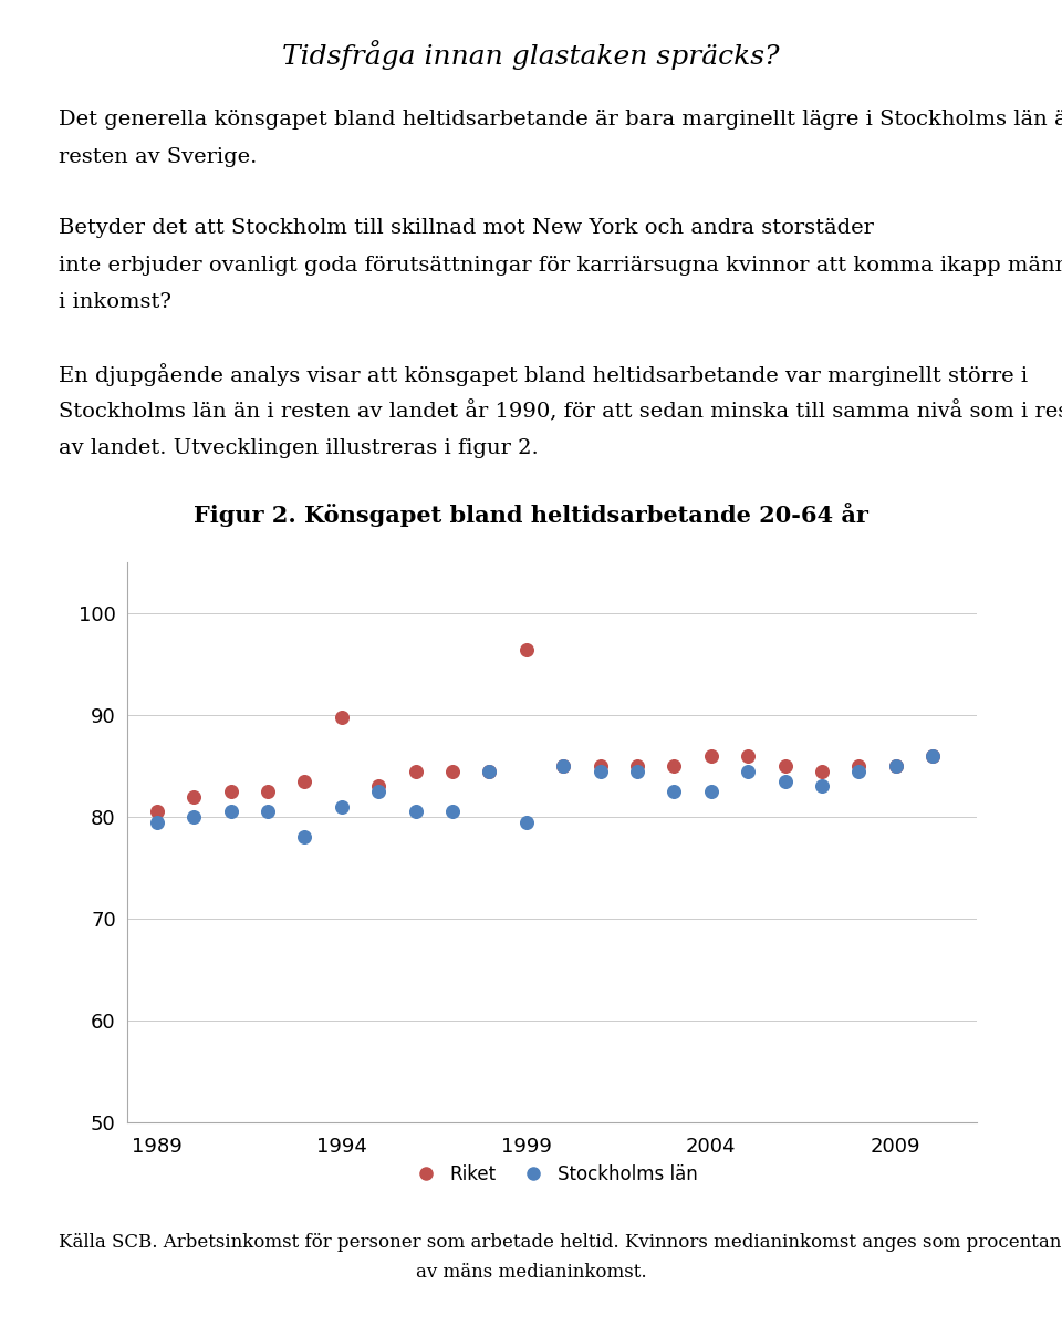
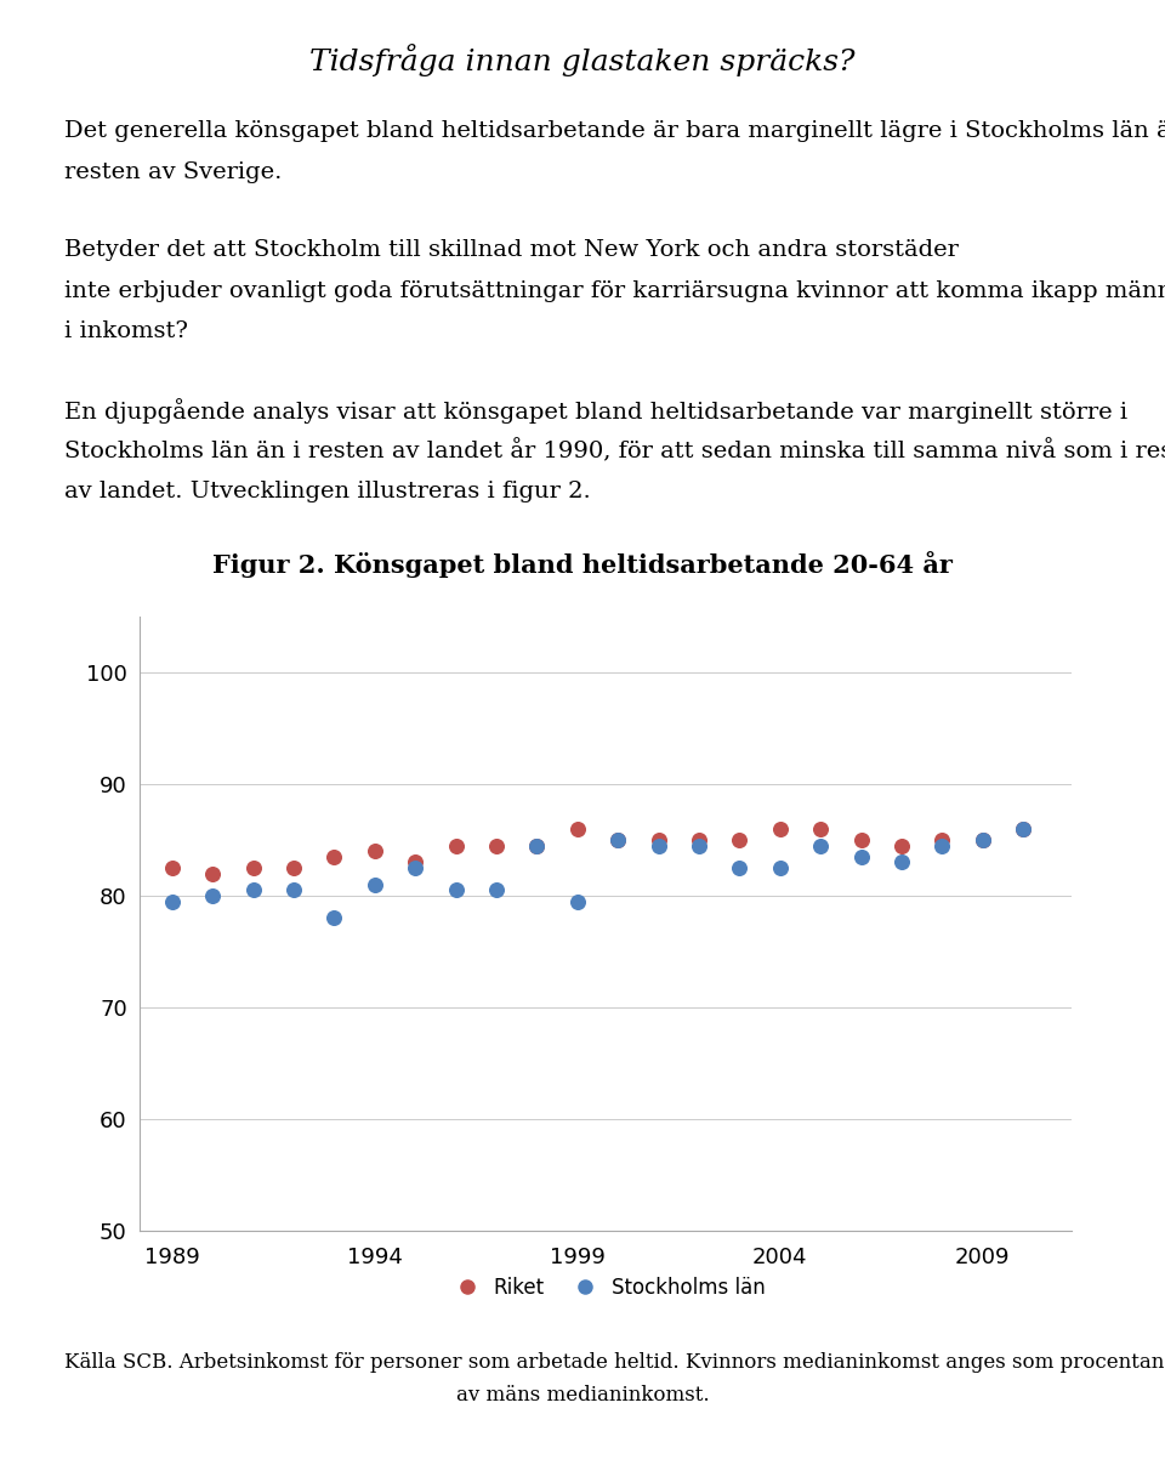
Riket/1989: 80.6 -> 82.5
Riket/1994: 89.8 -> 84.0
Riket/1999: 96.4 -> 86.0
